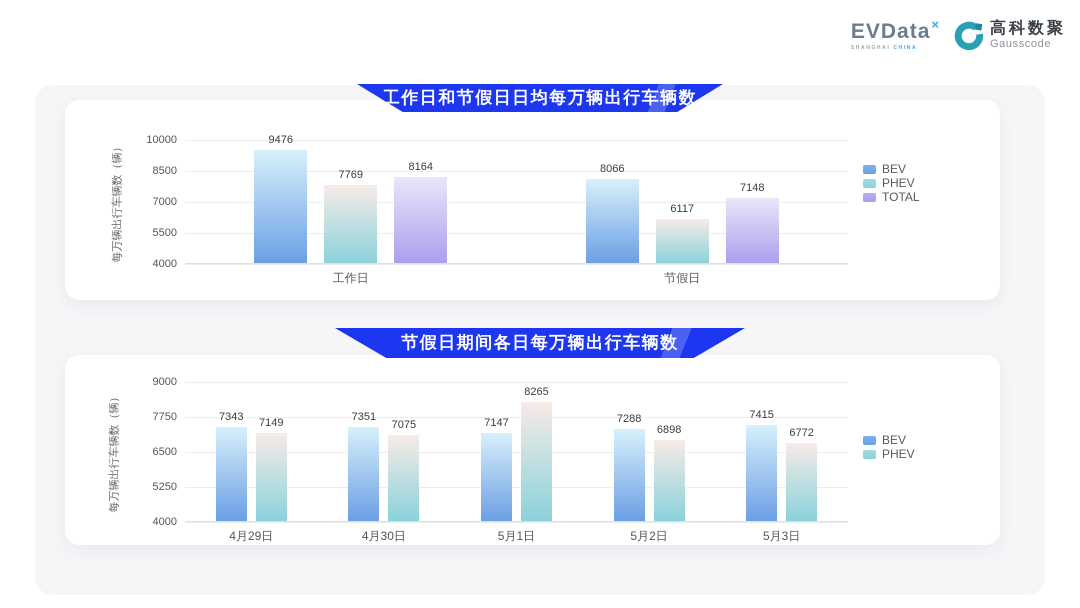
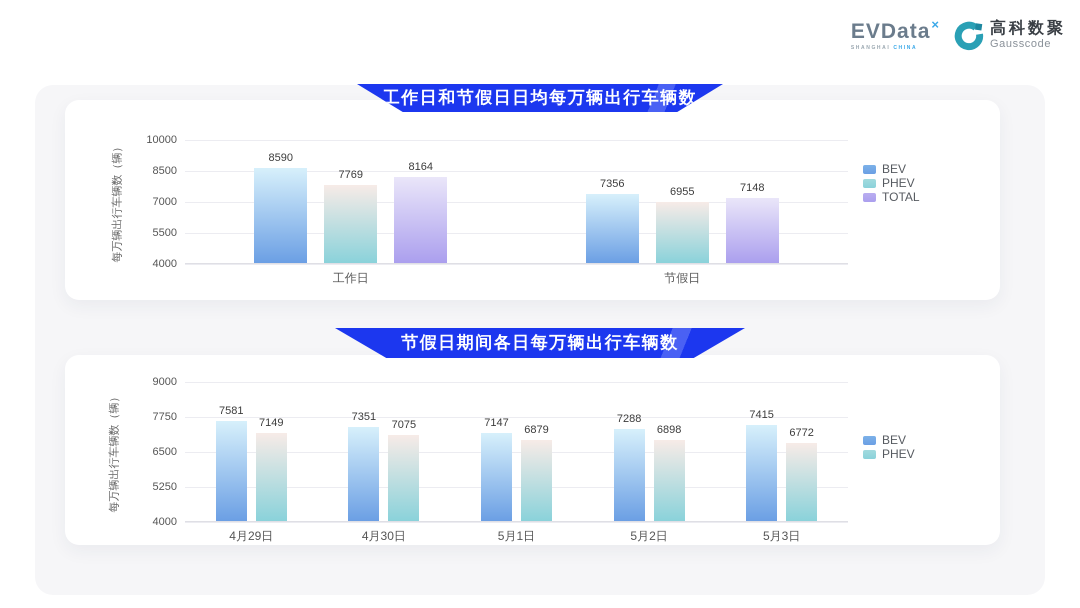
工作日和节假日日均每万辆出行车辆数/BEV/工作日: 9476 -> 8590
工作日和节假日日均每万辆出行车辆数/BEV/节假日: 8066 -> 7356
工作日和节假日日均每万辆出行车辆数/PHEV/节假日: 6117 -> 6955
节假日期间各日每万辆出行车辆数/BEV/4月29日: 7343 -> 7581
节假日期间各日每万辆出行车辆数/PHEV/5月1日: 8265 -> 6879
